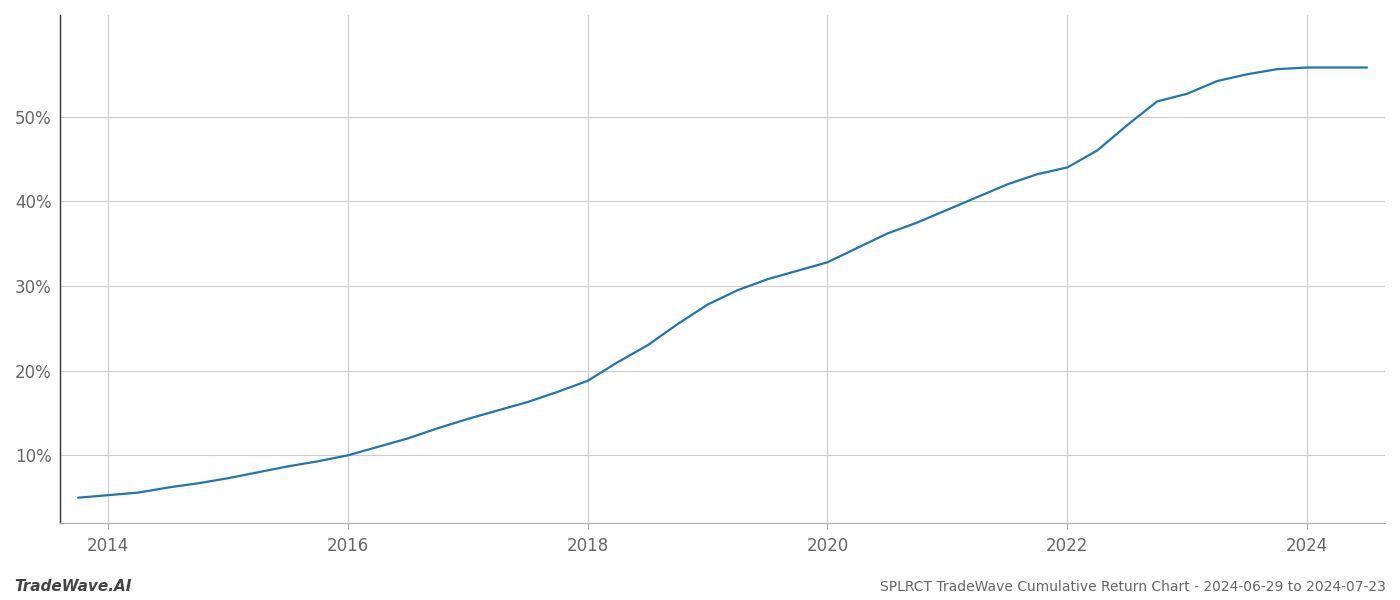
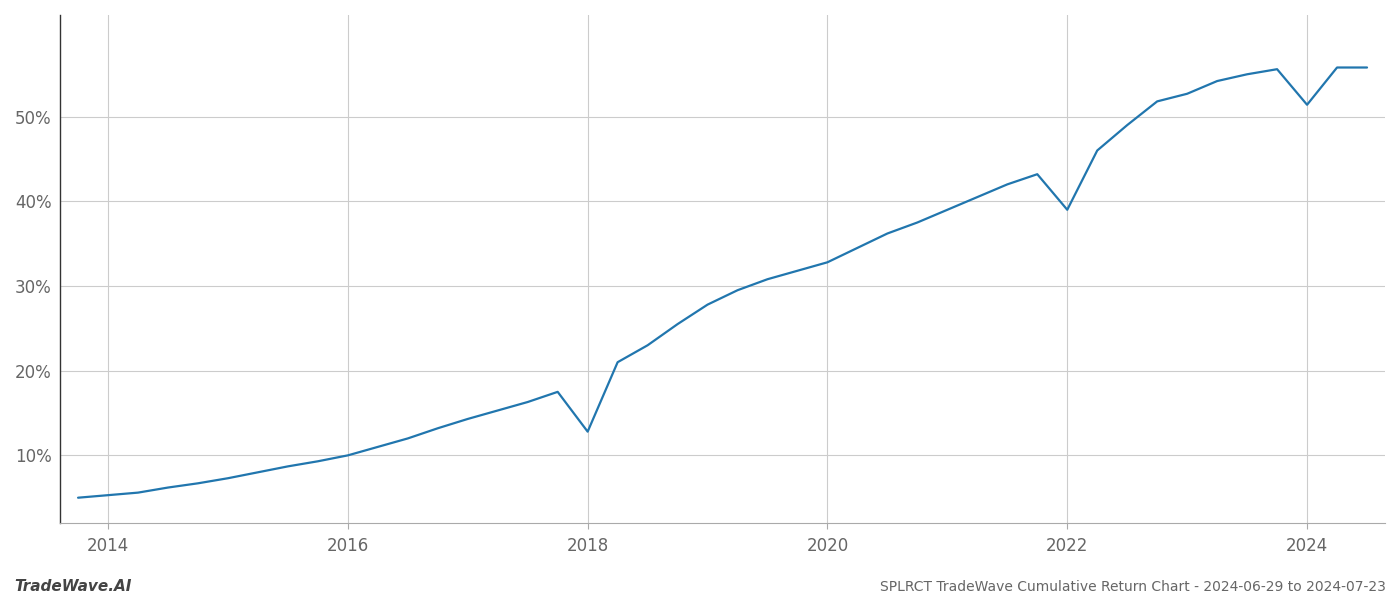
2018: 18.8% -> 12.8%
2022: 44.0% -> 39.0%
2024: 55.8% -> 51.4%
